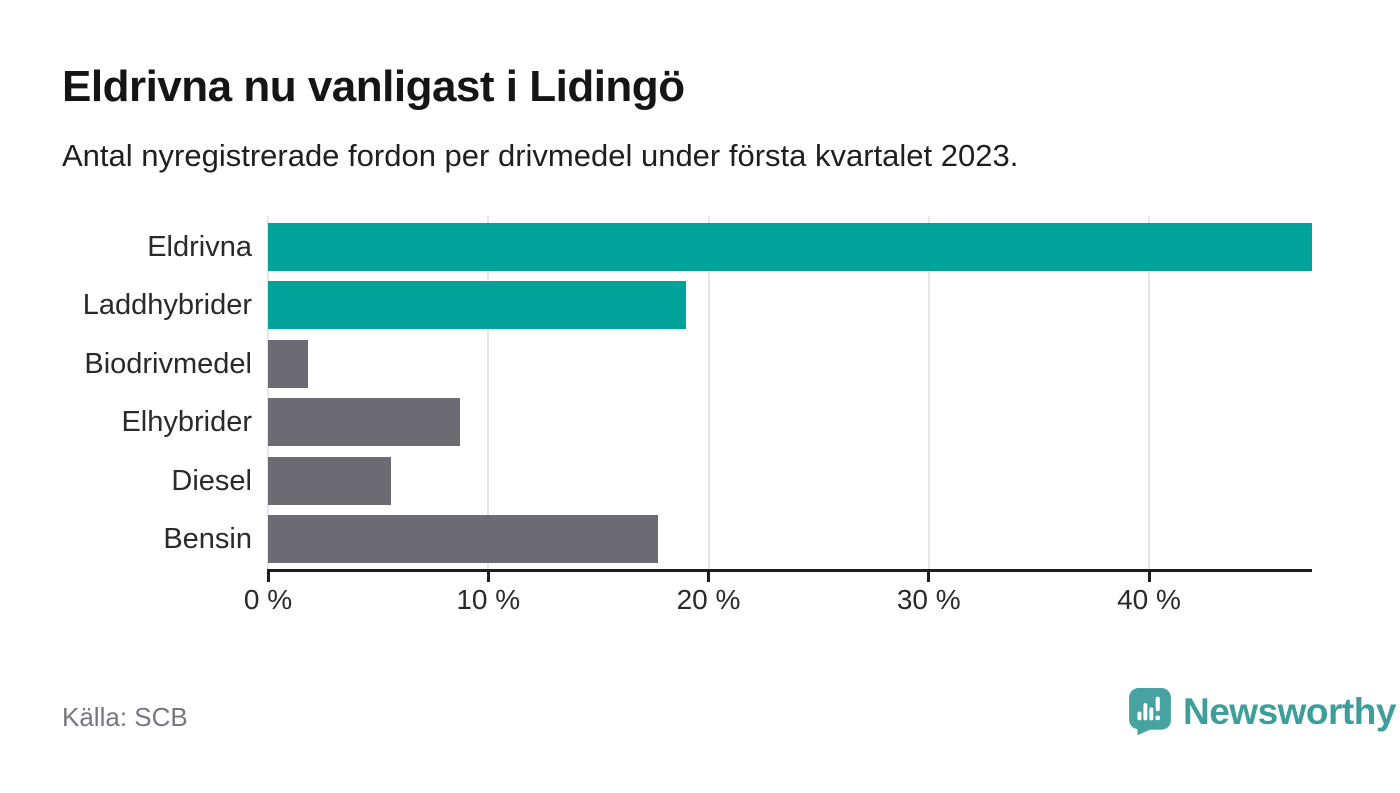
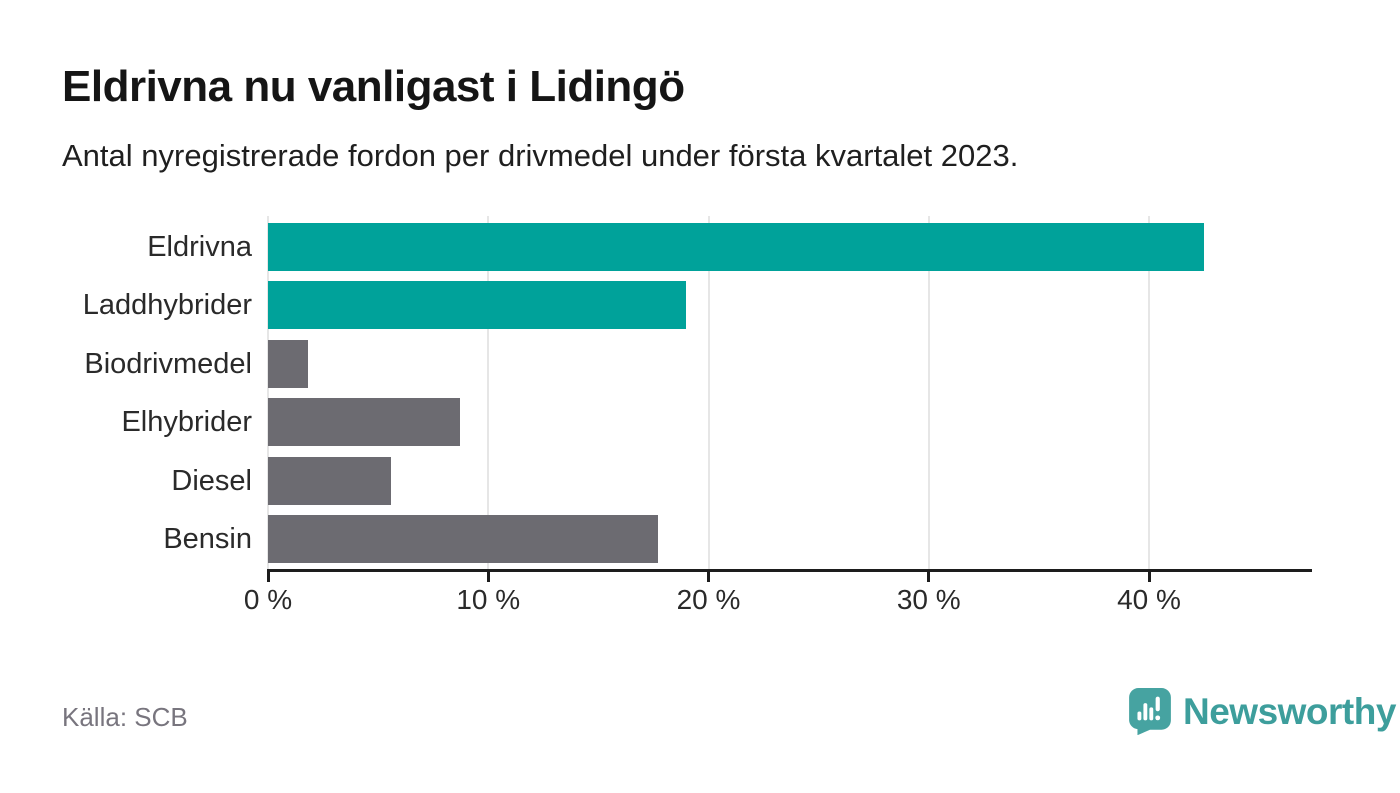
Eldrivna: 47.4% -> 42.5%
